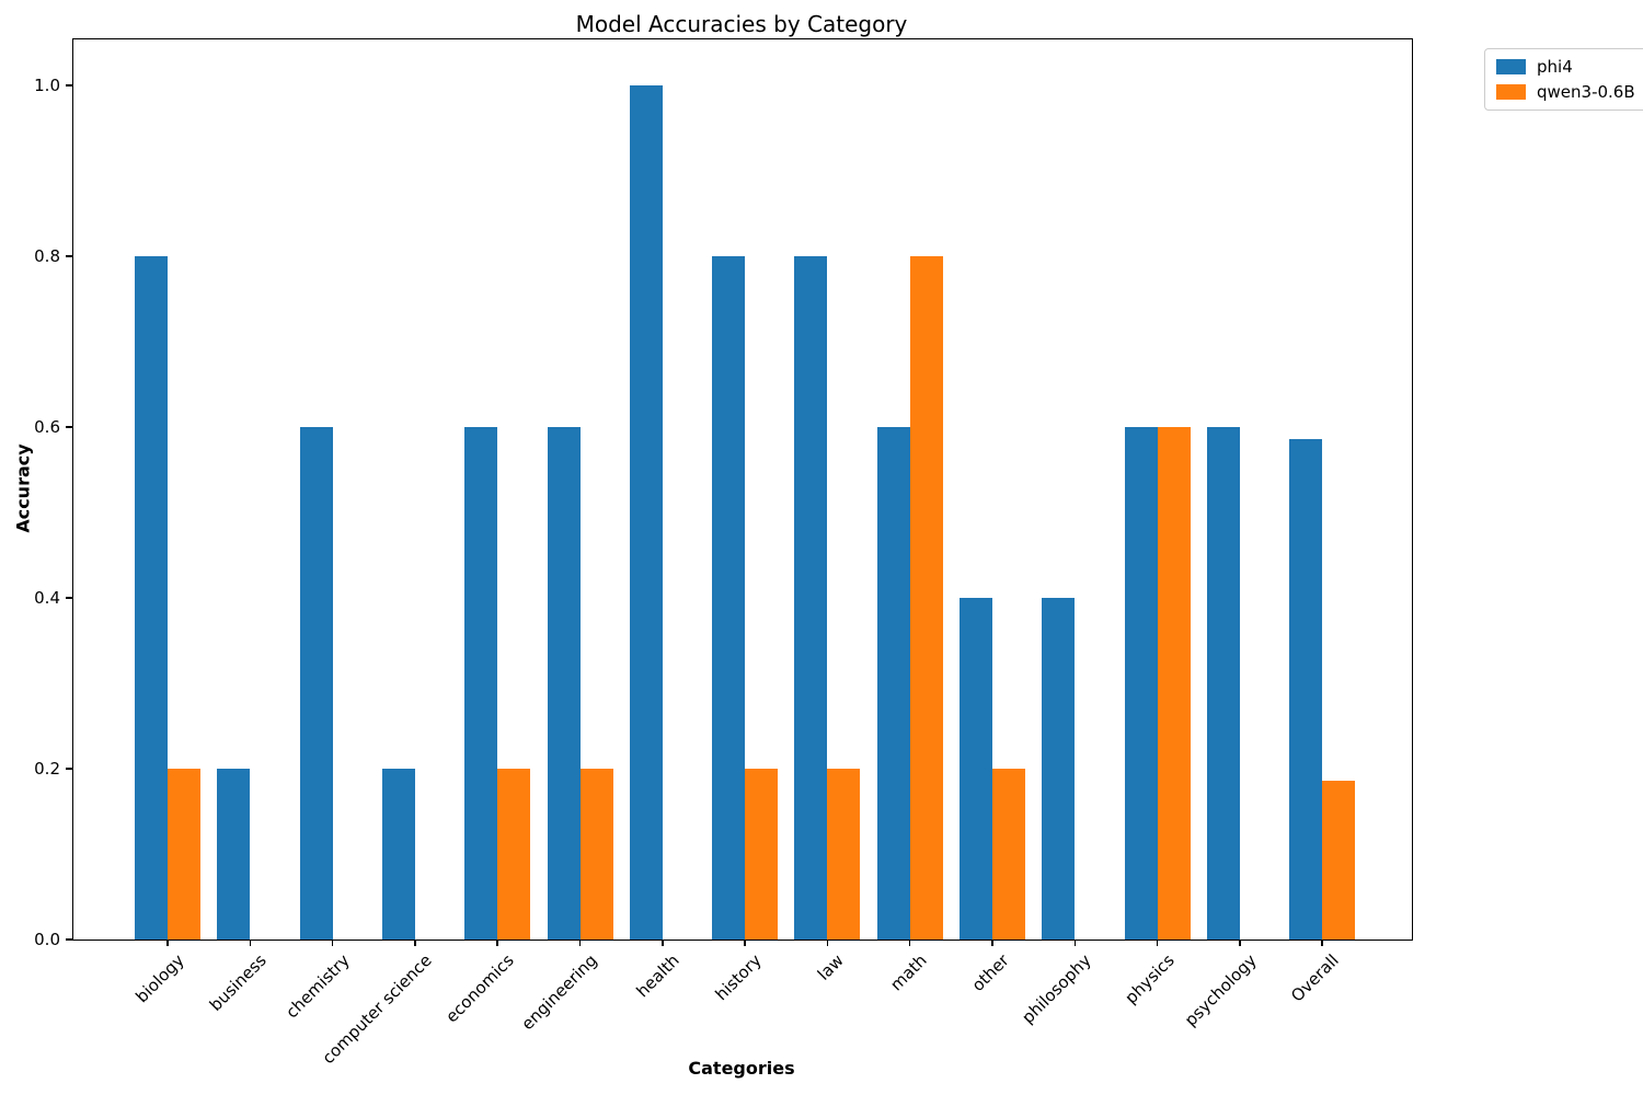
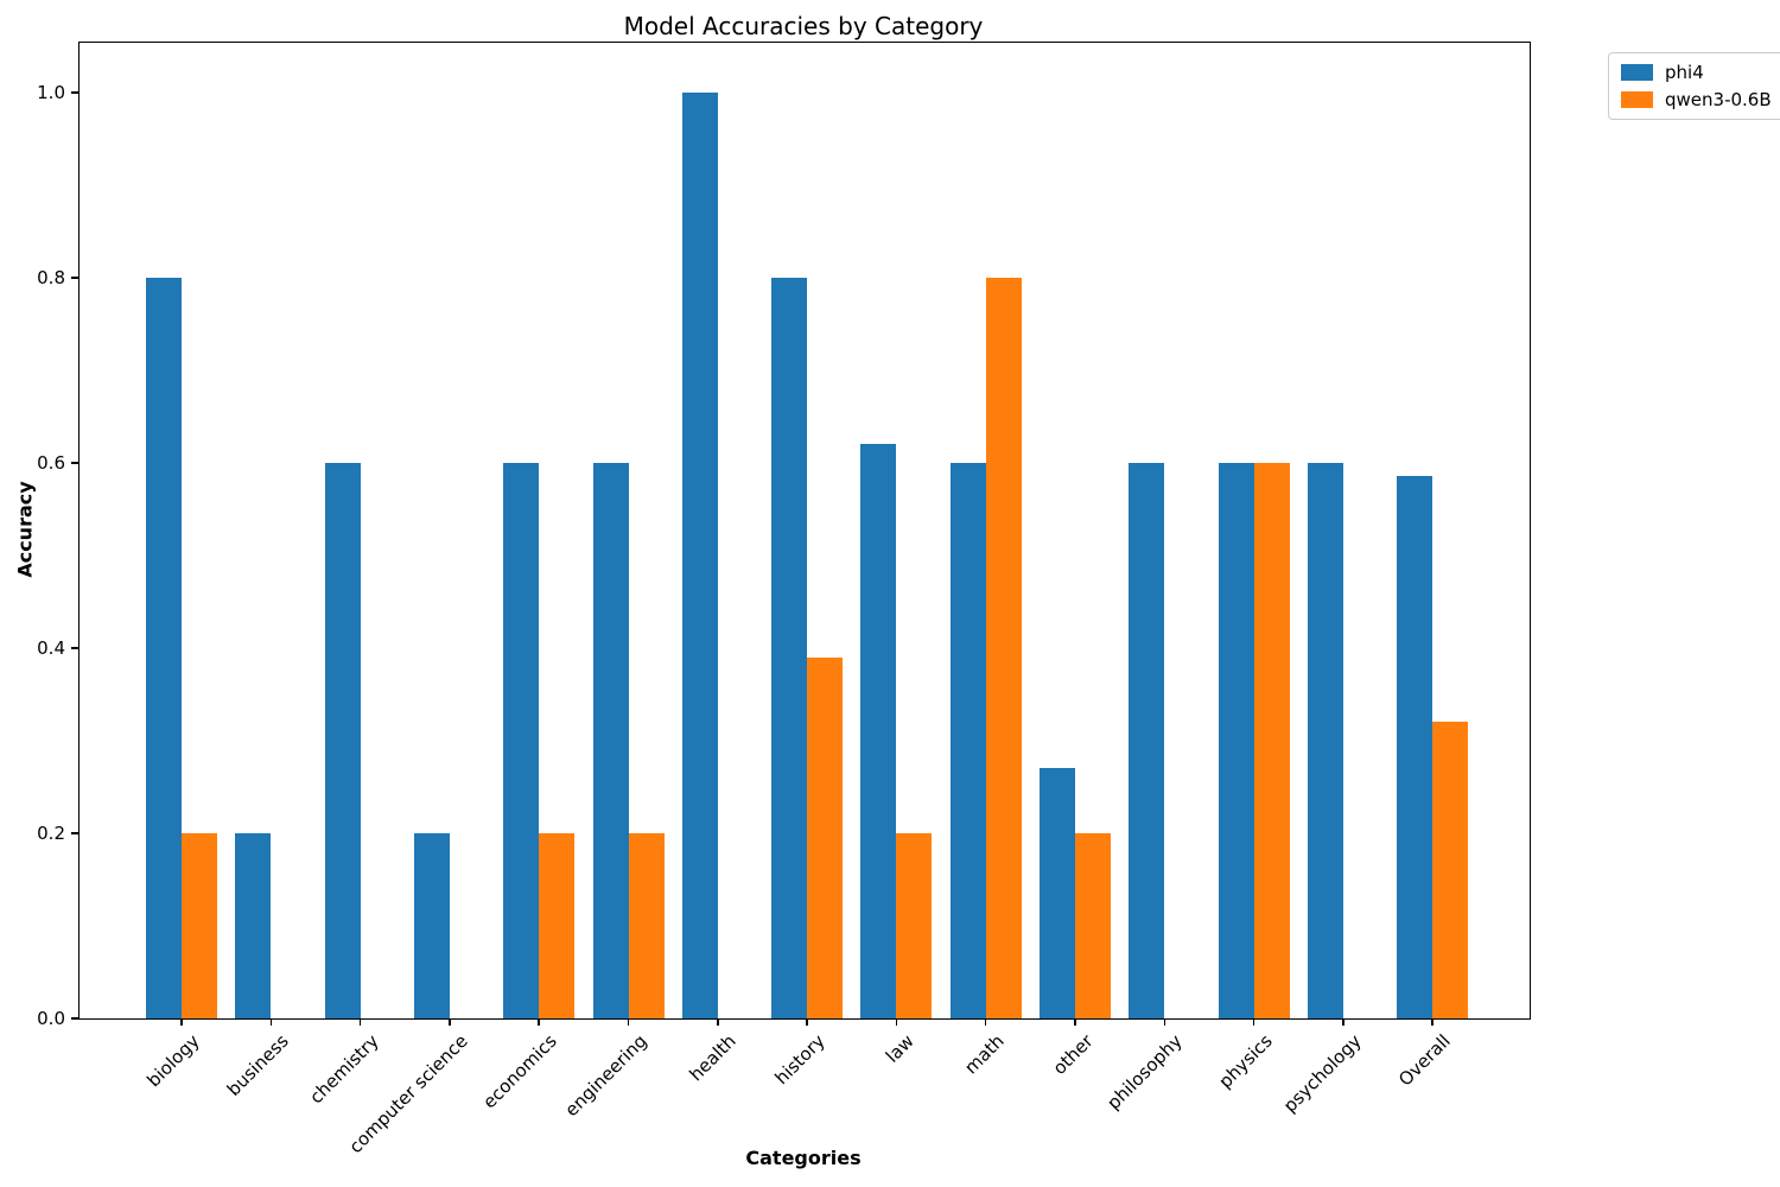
qwen3-0.6B/history: 0.20 -> 0.39
phi4/law: 0.80 -> 0.62
phi4/other: 0.40 -> 0.27
phi4/philosophy: 0.40 -> 0.60
qwen3-0.6B/Overall: 0.19 -> 0.32
